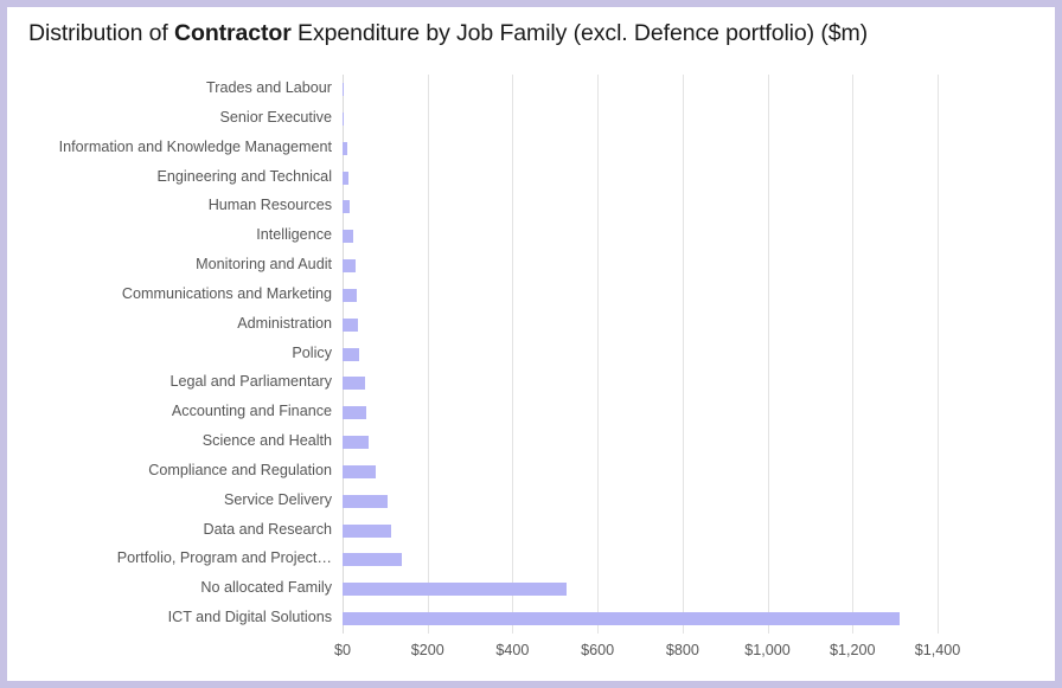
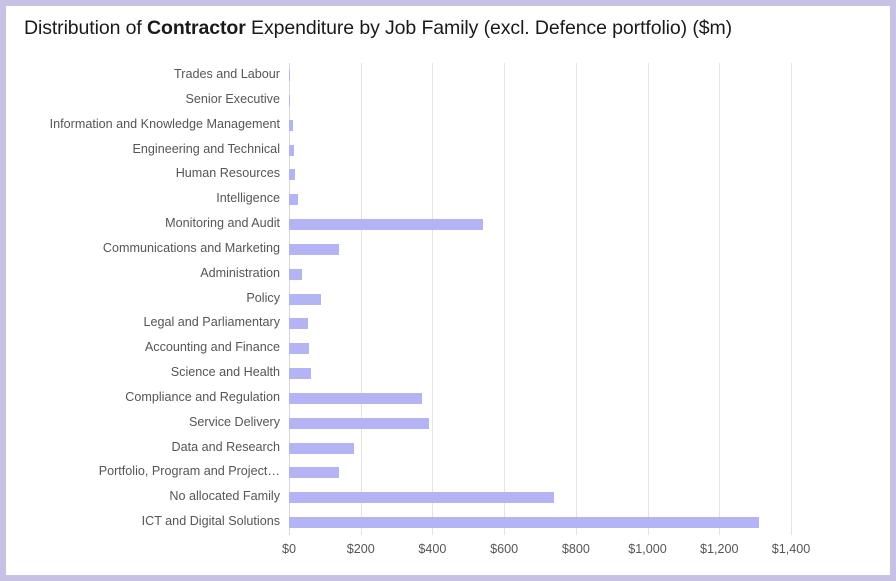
Monitoring and Audit: $30 -> $540
Communications and Marketing: $30 -> $140
Policy: $40 -> $90
Compliance and Regulation: $80 -> $370
Service Delivery: $110 -> $390
Data and Research: $110 -> $180
No allocated Family: $530 -> $740
